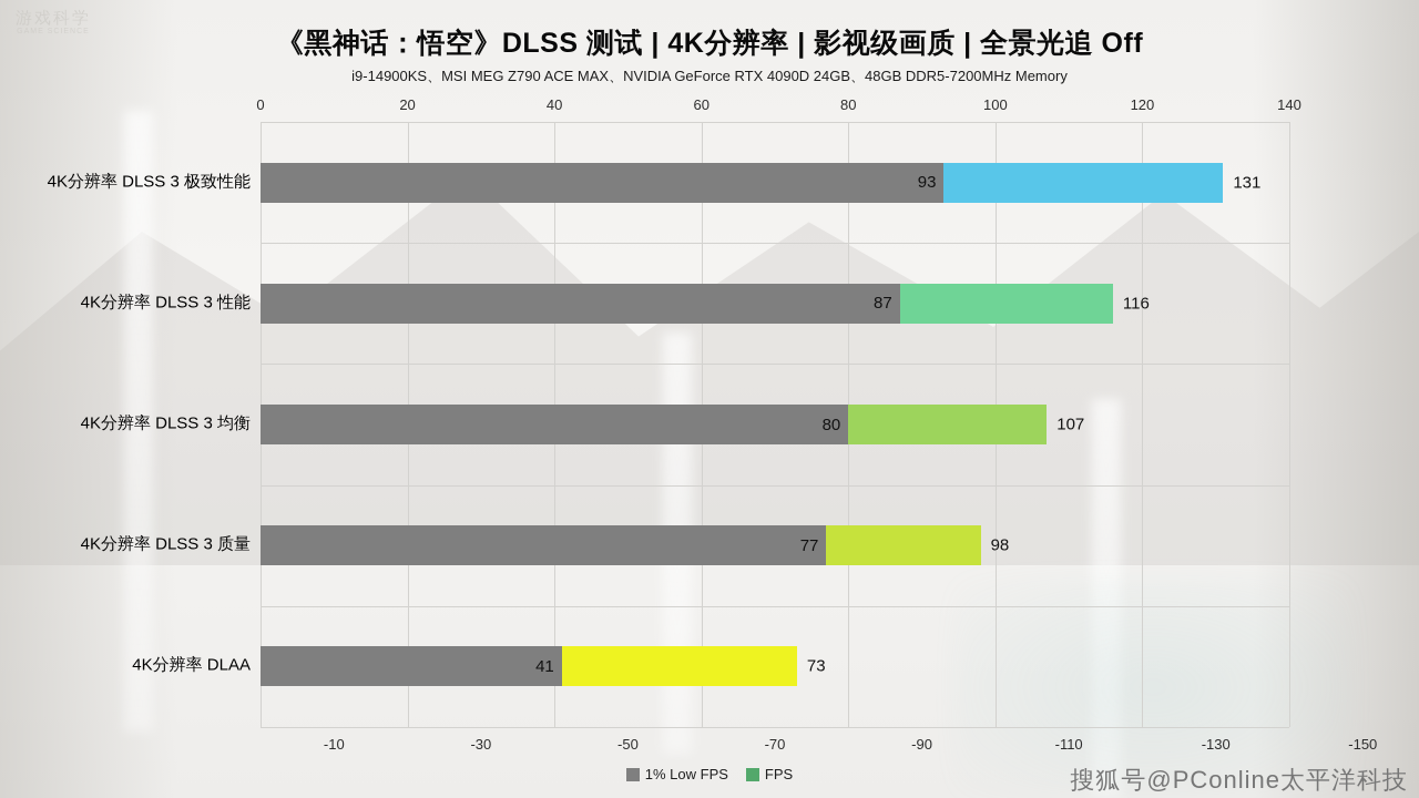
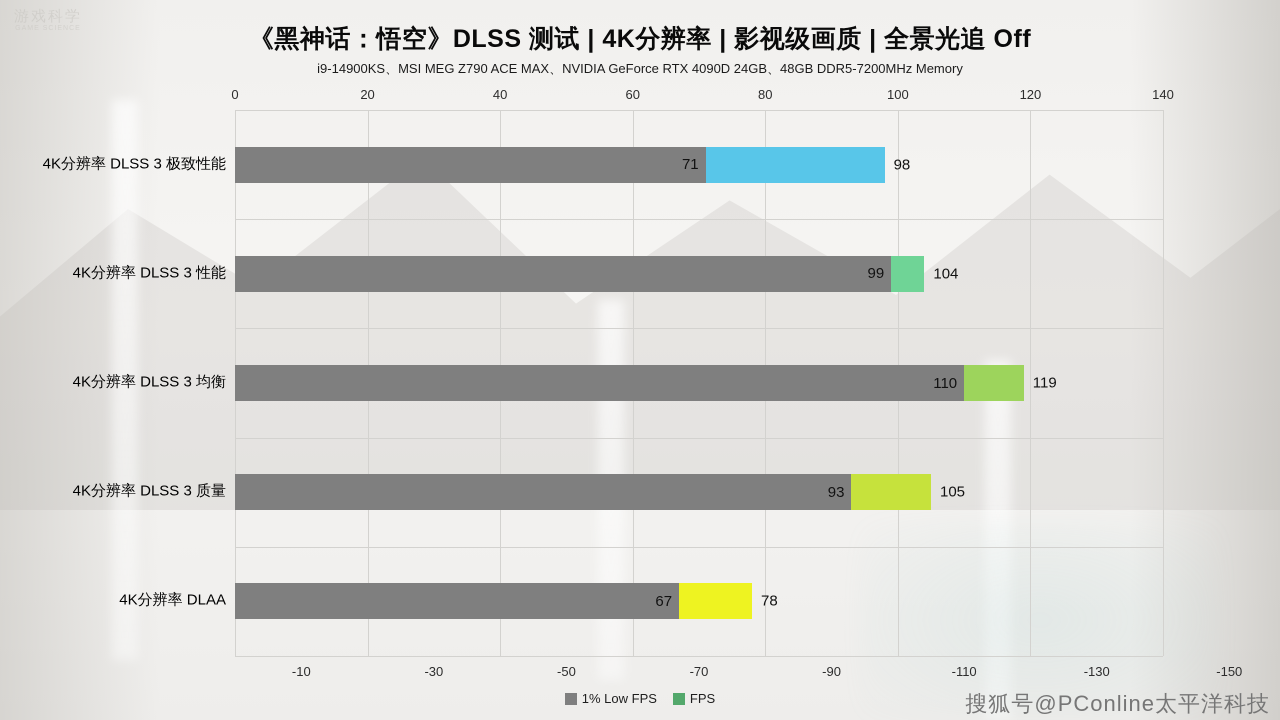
1% Low FPS/4K分辨率 DLSS 3 极致性能: 93 -> 71
FPS/4K分辨率 DLSS 3 极致性能: 131 -> 98
1% Low FPS/4K分辨率 DLSS 3 性能: 87 -> 99
FPS/4K分辨率 DLSS 3 性能: 116 -> 104
1% Low FPS/4K分辨率 DLSS 3 均衡: 80 -> 110
FPS/4K分辨率 DLSS 3 均衡: 107 -> 119
1% Low FPS/4K分辨率 DLSS 3 质量: 77 -> 93
FPS/4K分辨率 DLSS 3 质量: 98 -> 105
1% Low FPS/4K分辨率 DLAA: 41 -> 67
FPS/4K分辨率 DLAA: 73 -> 78
